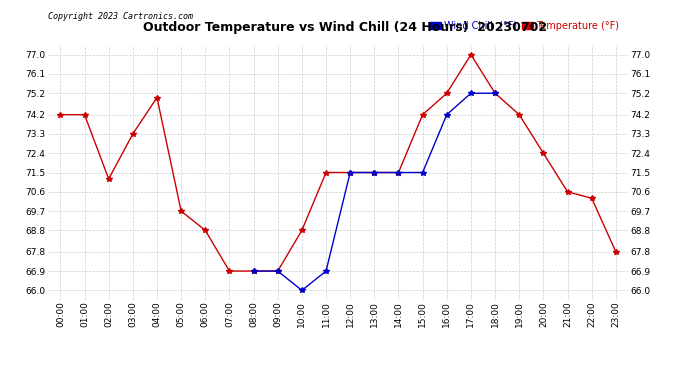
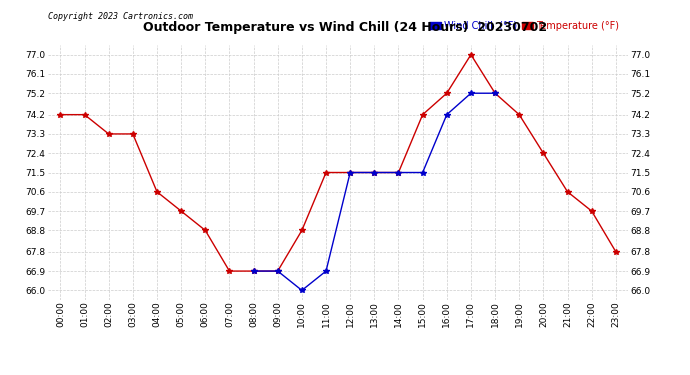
Temperature (°F)/02:00: 71.2 -> 73.3
Temperature (°F)/04:00: 75.0 -> 70.6
Temperature (°F)/22:00: 70.3 -> 69.7
